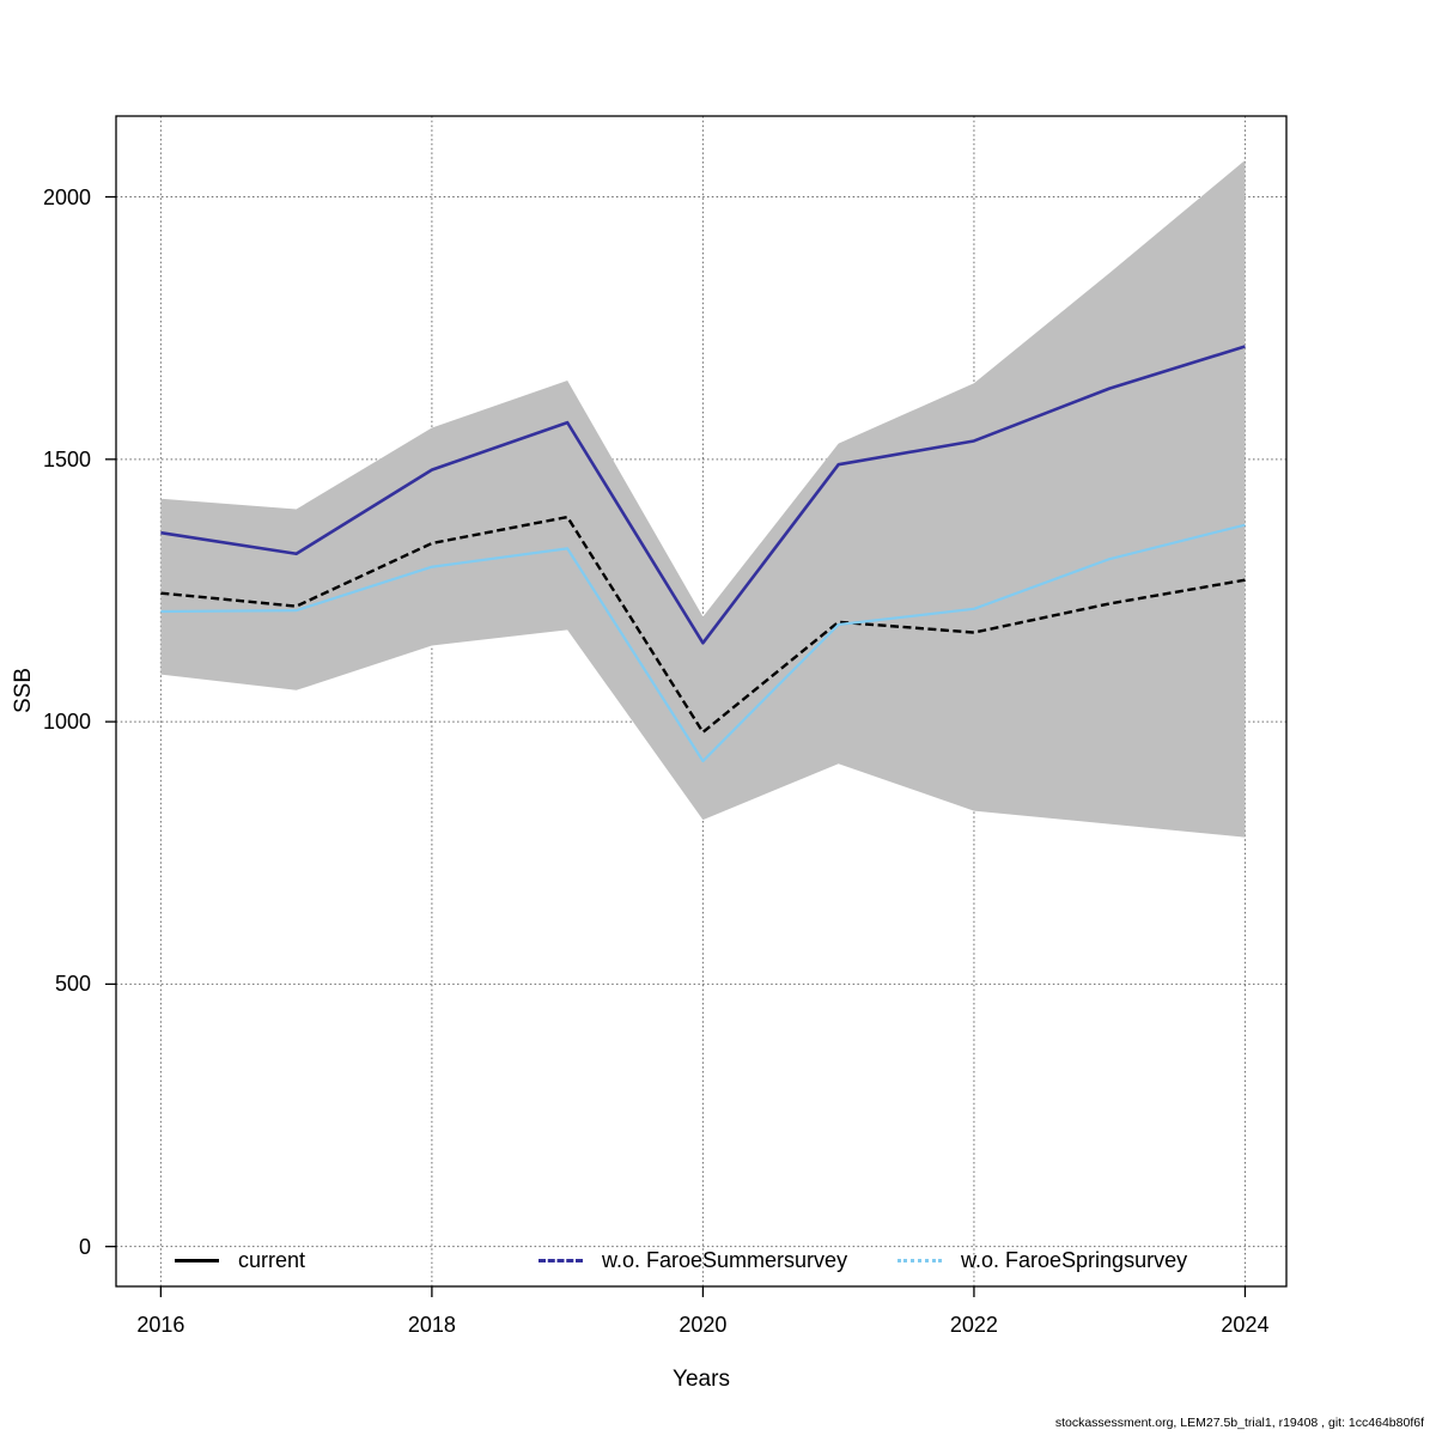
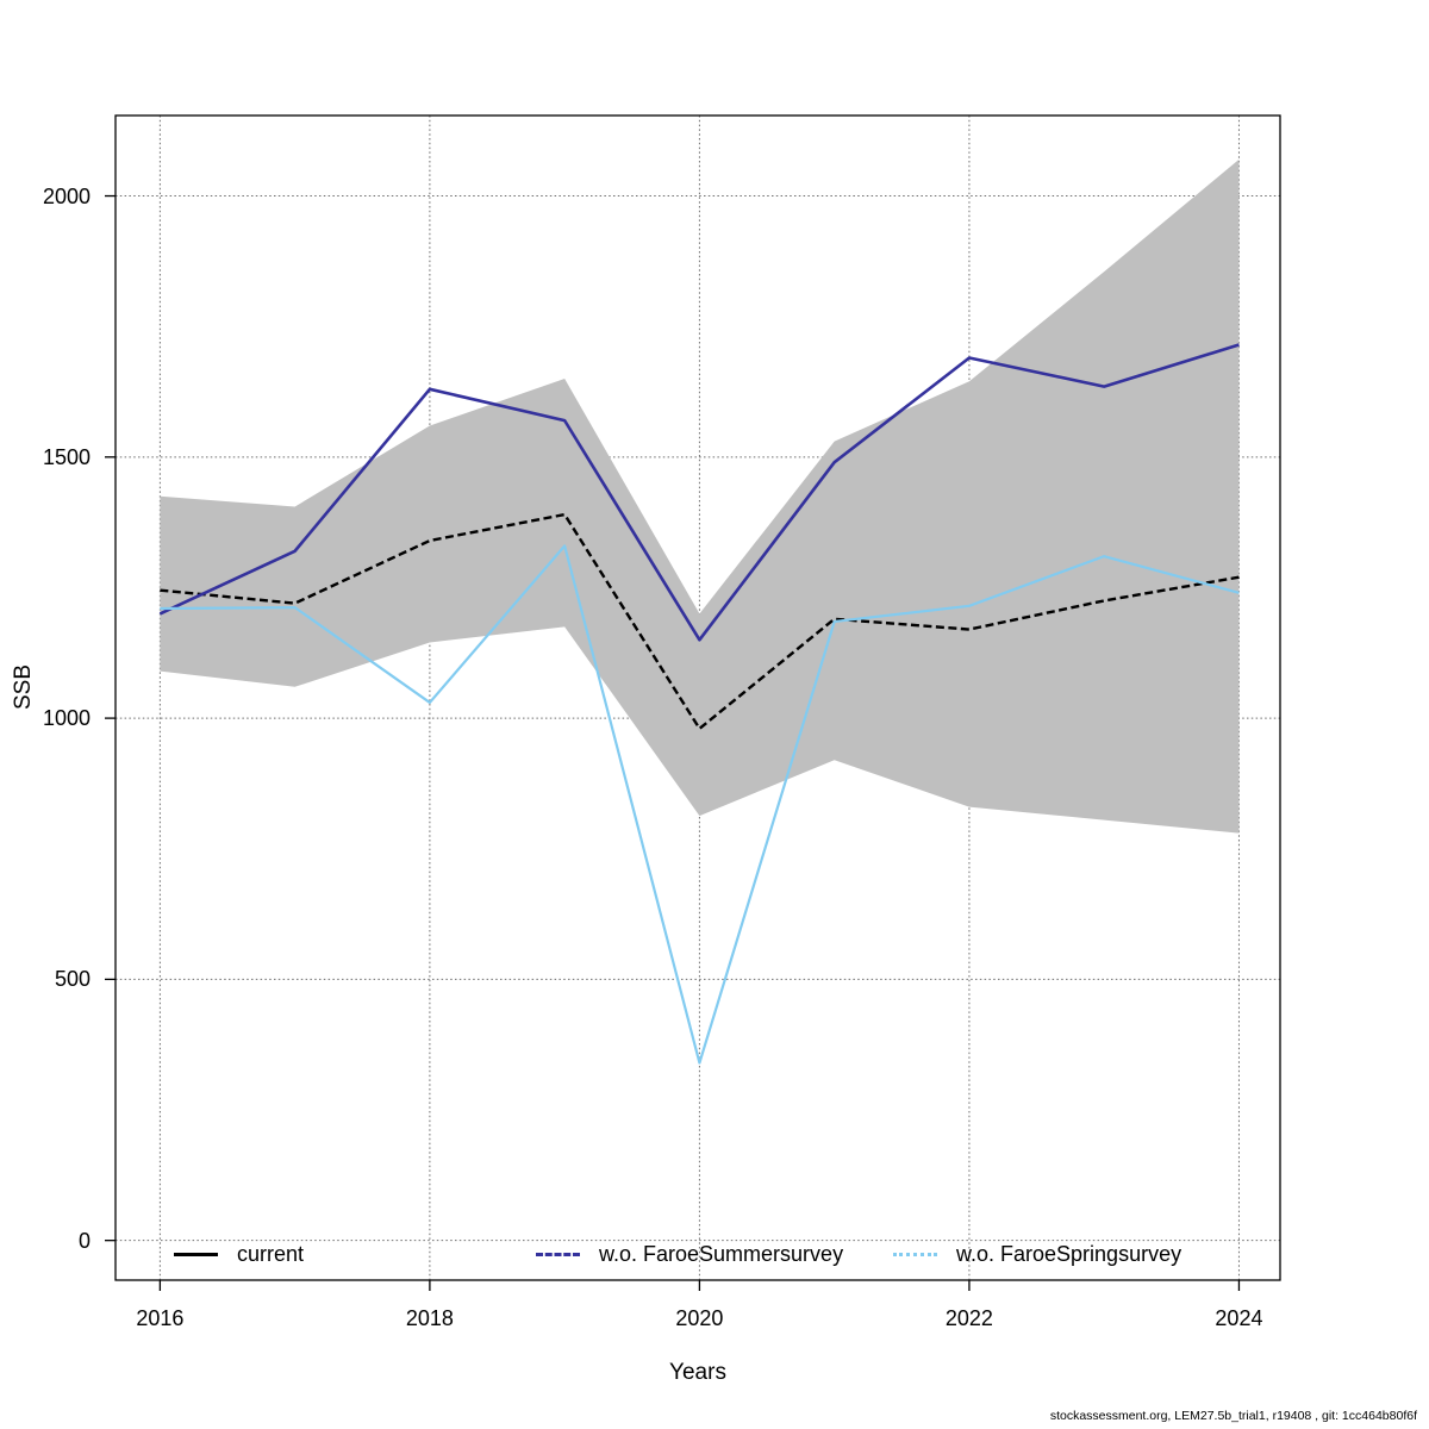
w.o. FaroeSummersurvey/2016: 1360 -> 1200
w.o. FaroeSummersurvey/2018: 1480 -> 1630
w.o. FaroeSpringsurvey/2018: 1300 -> 1030
w.o. FaroeSpringsurvey/2020: 920 -> 340
w.o. FaroeSummersurvey/2022: 1540 -> 1690
w.o. FaroeSpringsurvey/2024: 1380 -> 1240
